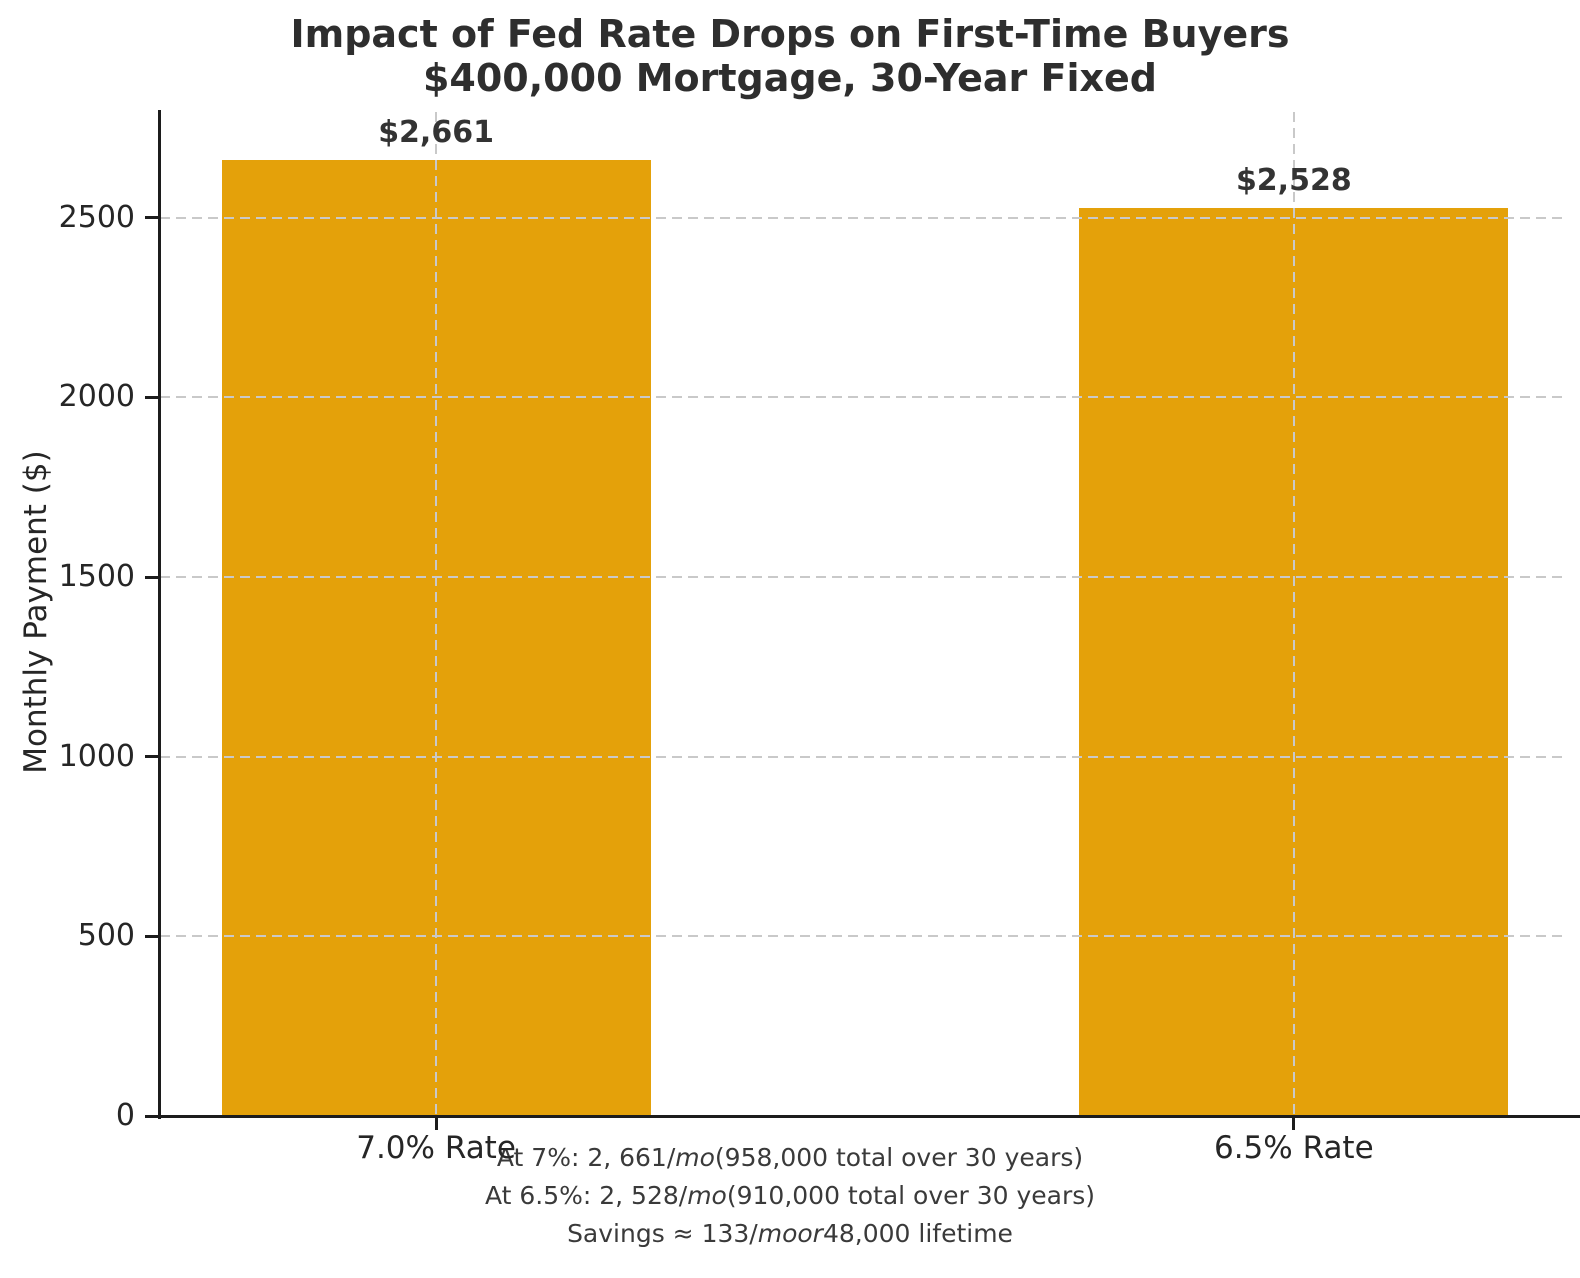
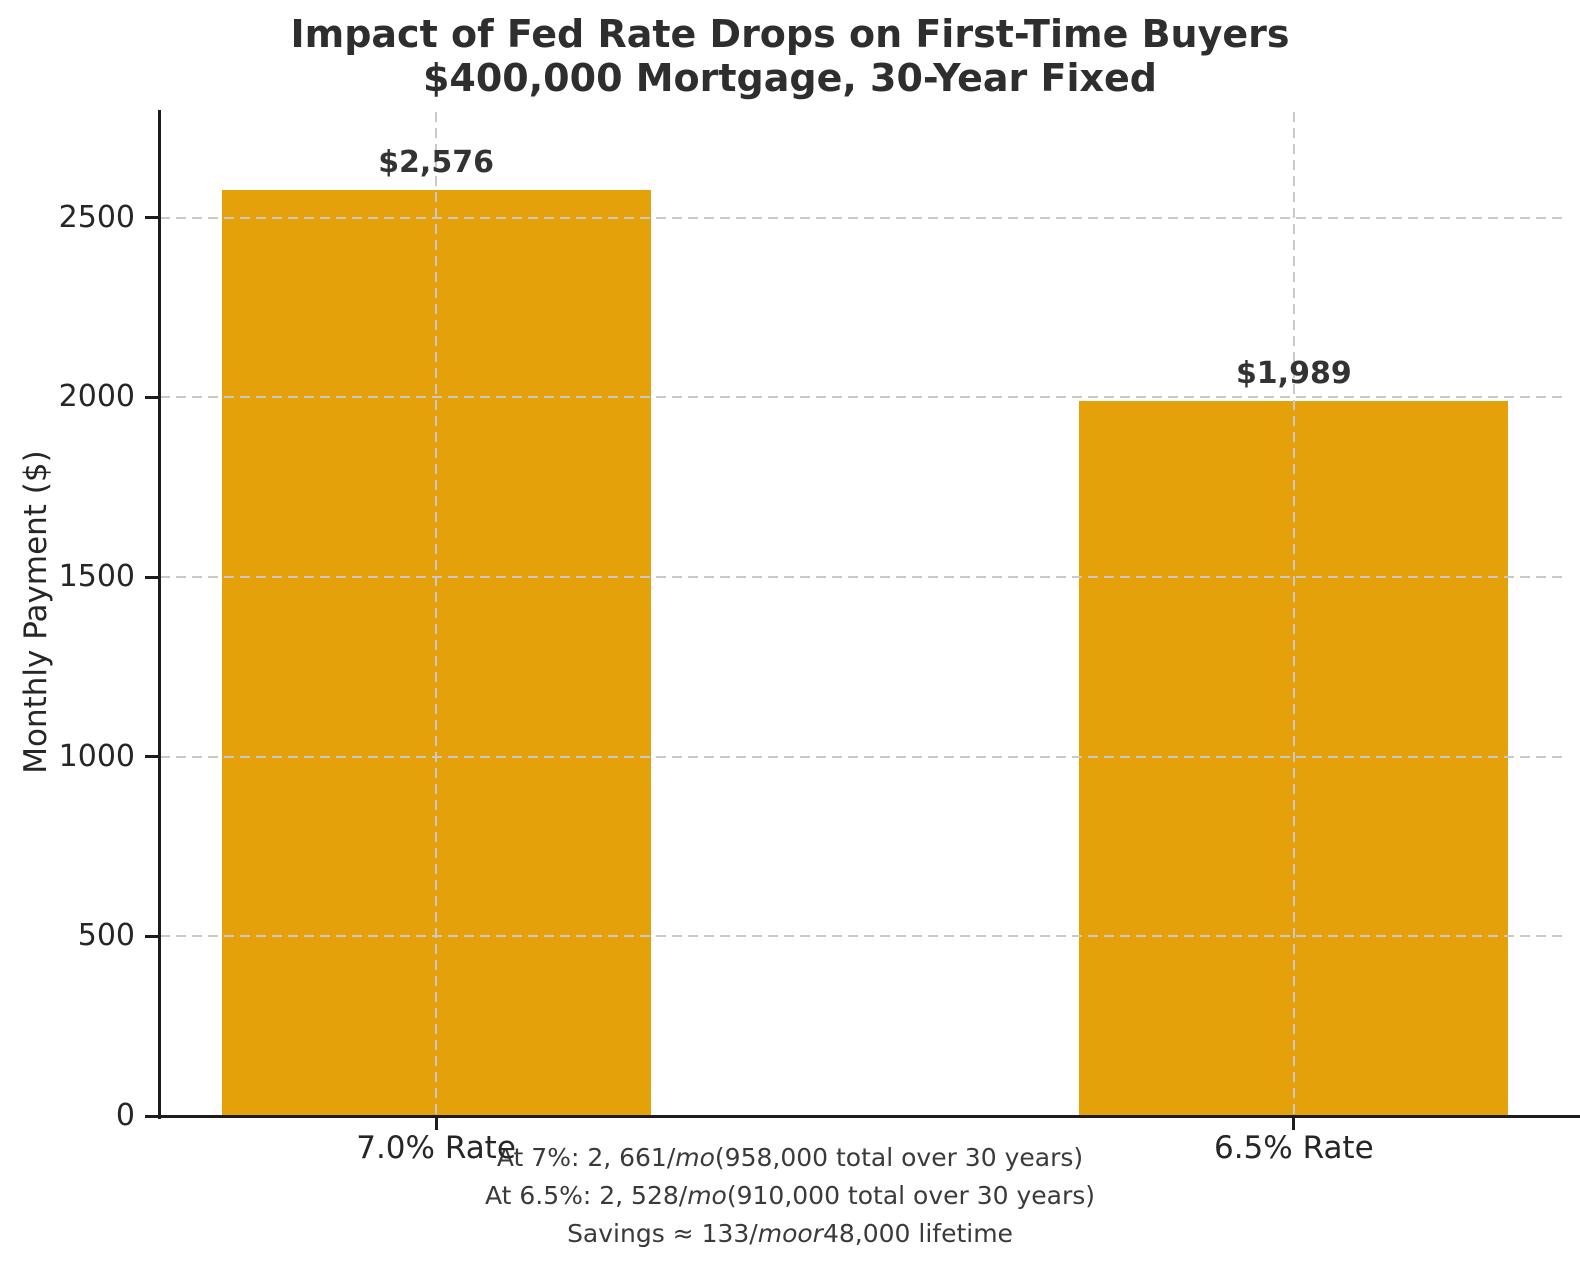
7.0% Rate: $2,661 -> $2,576
6.5% Rate: $2,528 -> $1,989
